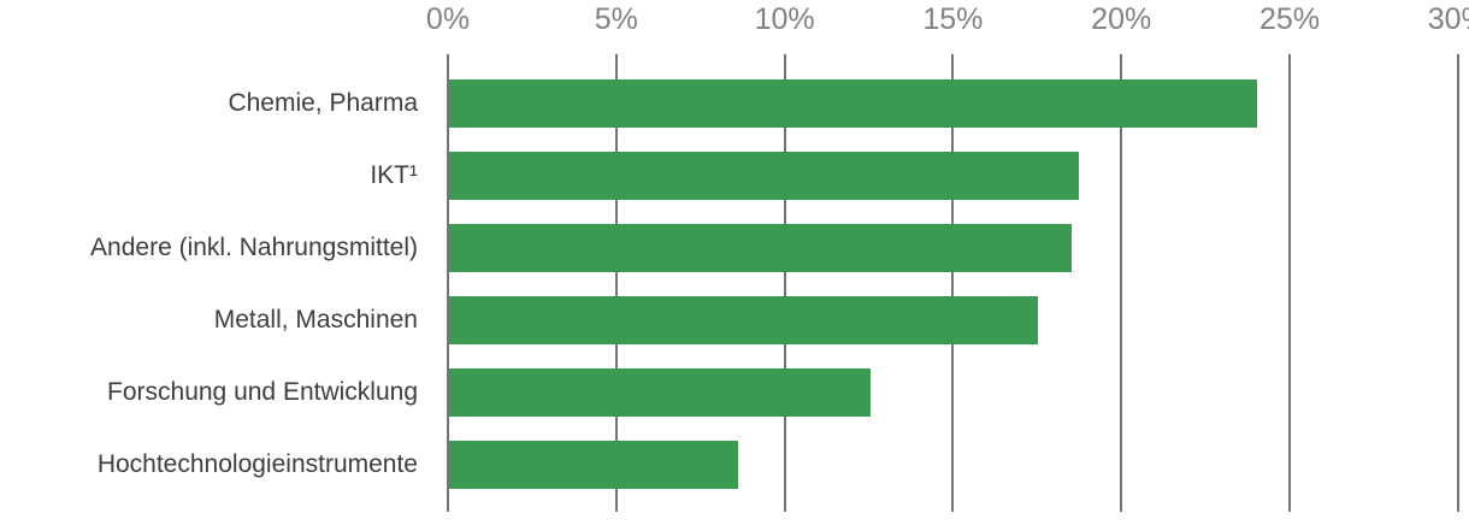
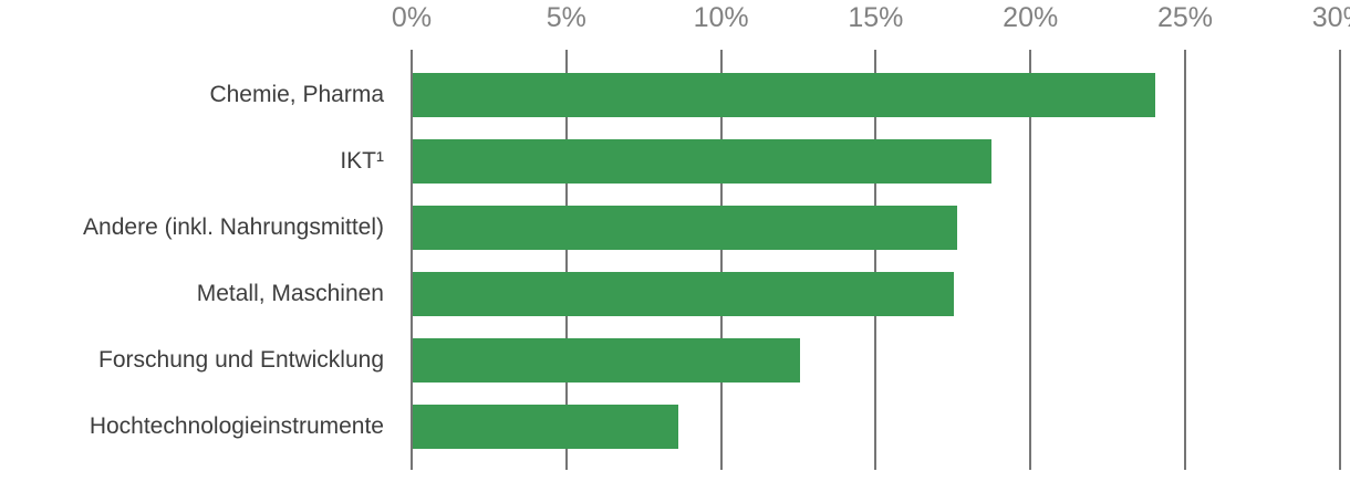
Andere (inkl. Nahrungsmittel): 18.5% -> 17.6%
